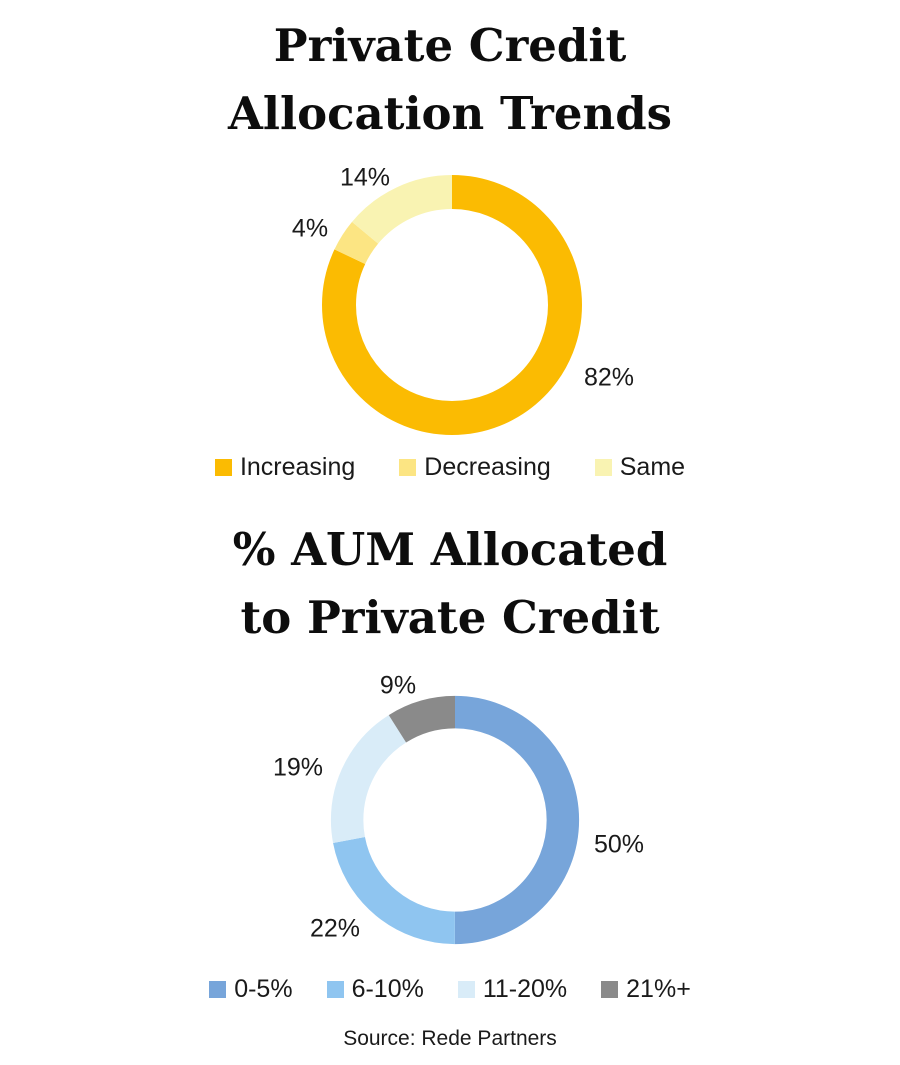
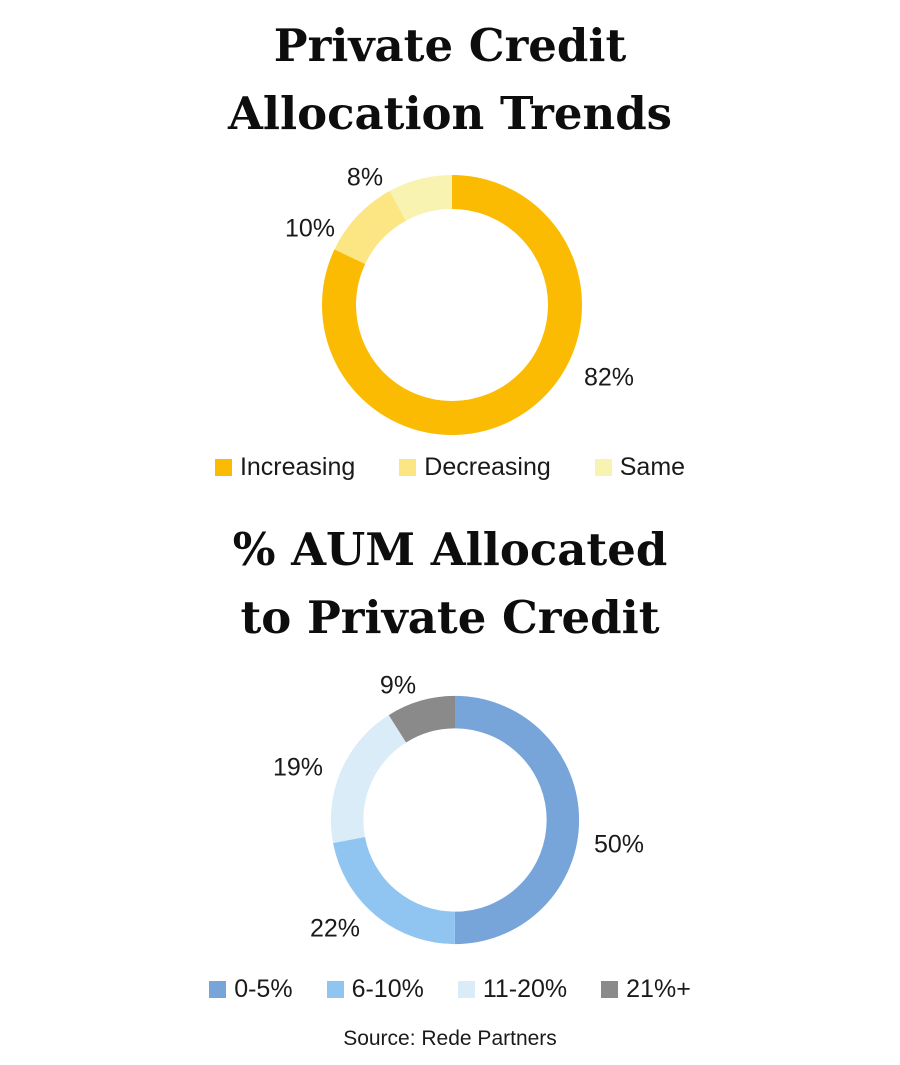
Private Credit Allocation Trends/Decreasing: 4% -> 10%
Private Credit Allocation Trends/Same: 14% -> 8%
